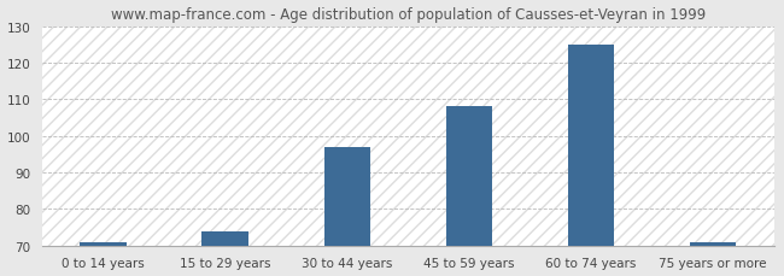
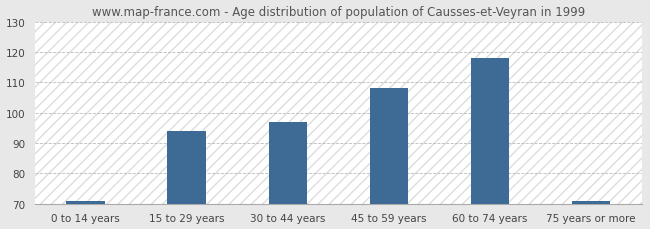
15 to 29 years: 74 -> 94
60 to 74 years: 125 -> 118
